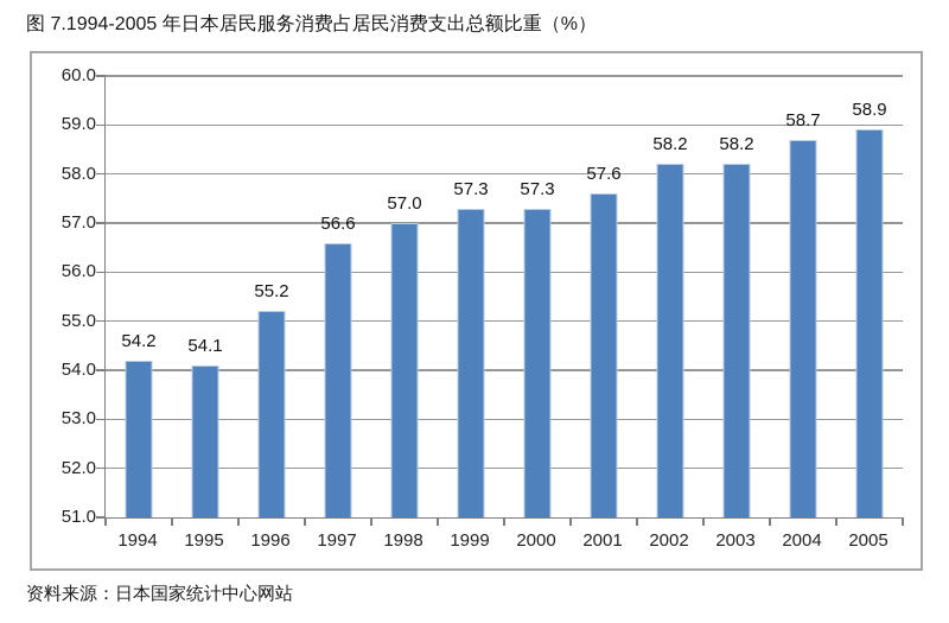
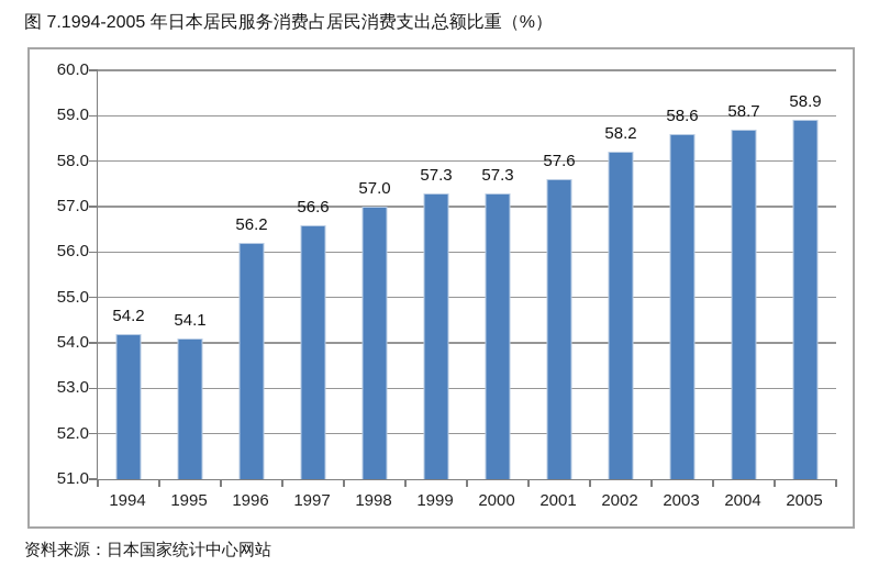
1996: 55.2 -> 56.2
2003: 58.2 -> 58.6
